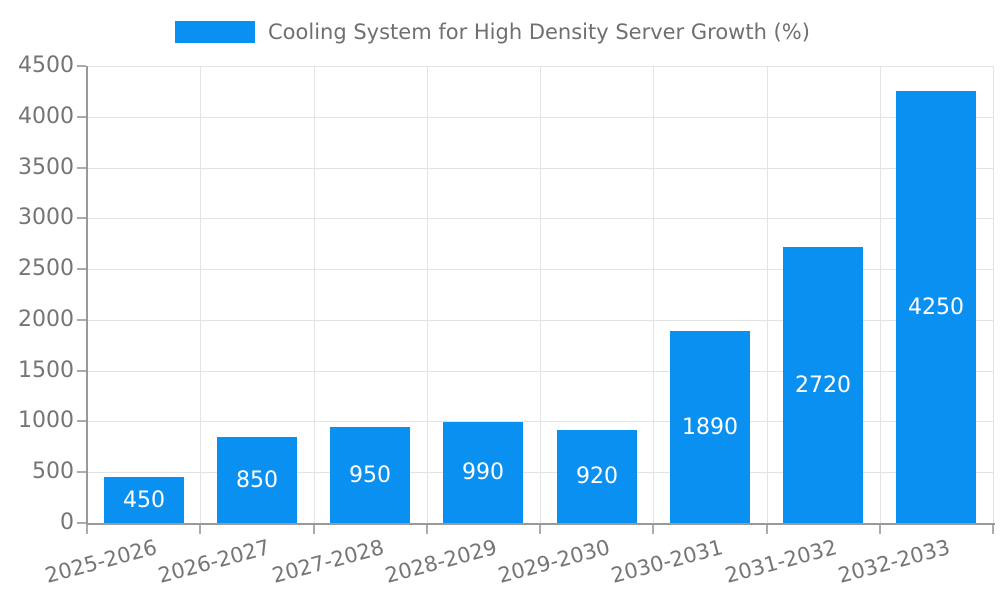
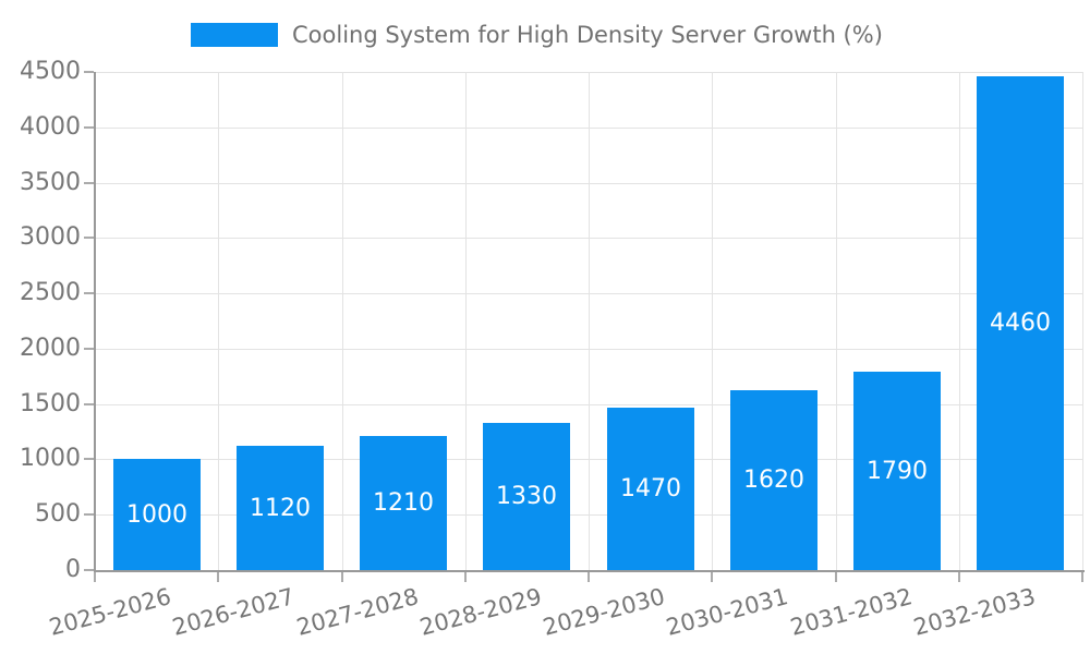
2025-2026: 450 -> 1000
2026-2027: 850 -> 1120
2027-2028: 950 -> 1210
2028-2029: 990 -> 1330
2029-2030: 920 -> 1470
2030-2031: 1890 -> 1620
2031-2032: 2720 -> 1790
2032-2033: 4250 -> 4460
